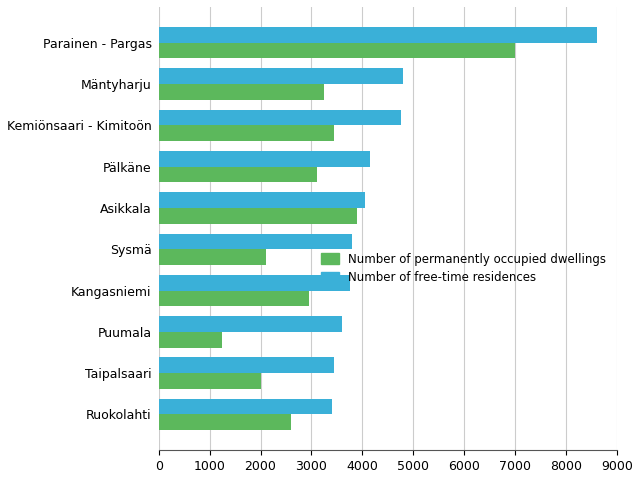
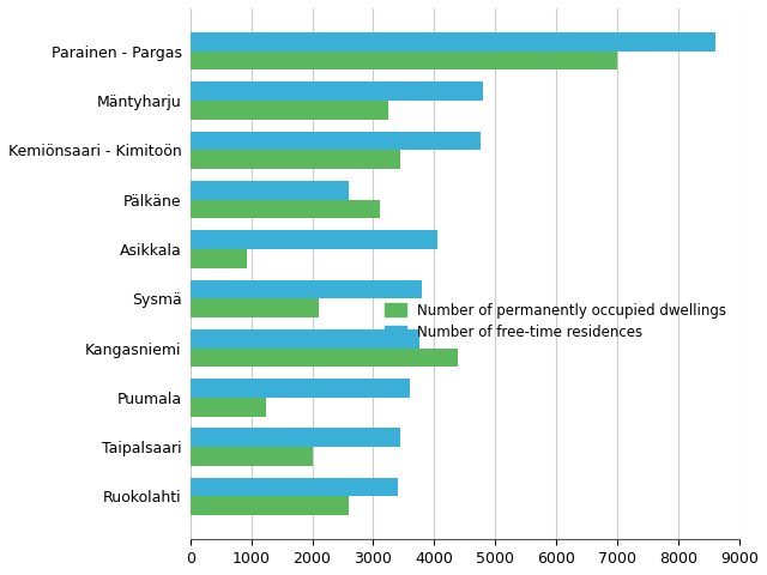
Number of free-time residences/Pälkäne: 4150 -> 2600
Number of permanently occupied dwellings/Asikkala: 3900 -> 920
Number of permanently occupied dwellings/Kangasniemi: 2950 -> 4380
